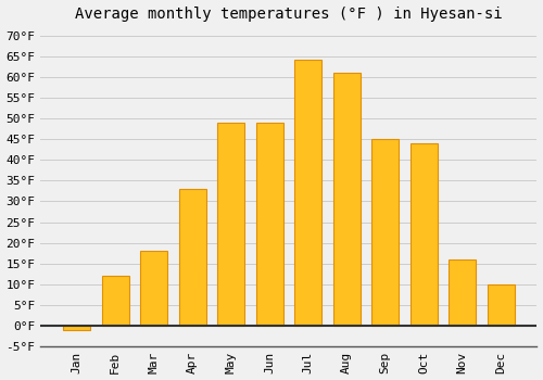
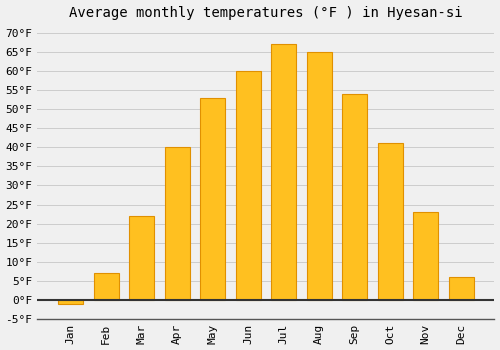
Feb: 12°F -> 7°F
Mar: 18°F -> 22°F
Apr: 33°F -> 40°F
May: 49°F -> 53°F
Jun: 49°F -> 60°F
Jul: 64°F -> 67°F
Aug: 61°F -> 65°F
Sep: 45°F -> 54°F
Oct: 44°F -> 41°F
Nov: 16°F -> 23°F
Dec: 10°F -> 6°F
